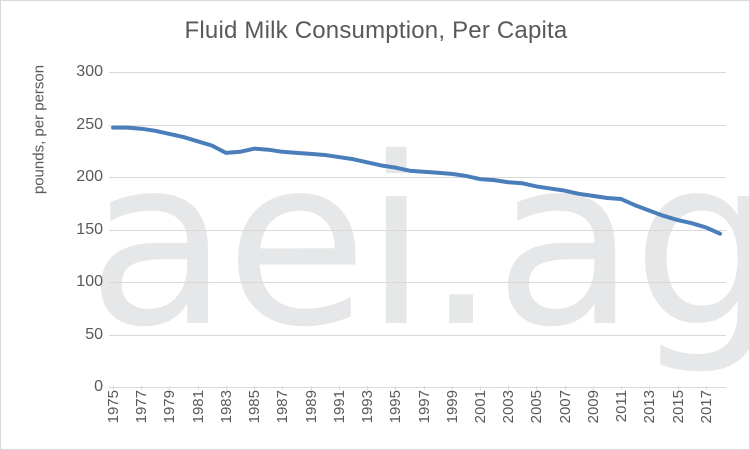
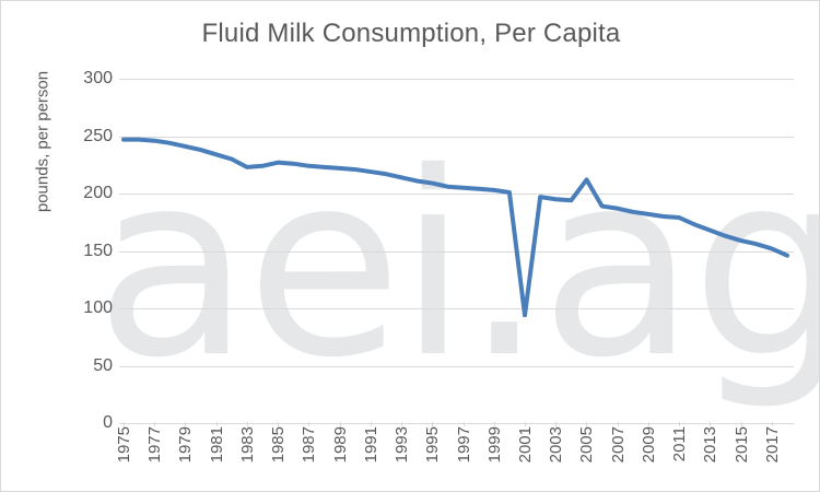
2001: 198 -> 94
2005: 191 -> 212
